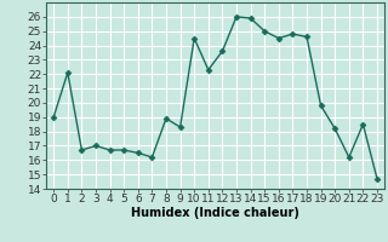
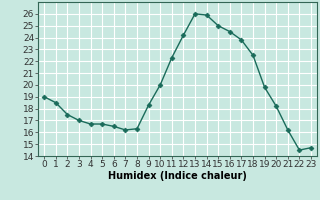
1: 22.1 -> 18.5
2: 16.7 -> 17.5
8: 18.9 -> 16.3
10: 24.5 -> 20.0
12: 23.6 -> 24.2
17: 24.8 -> 23.8
18: 24.6 -> 22.5
22: 18.5 -> 14.5
